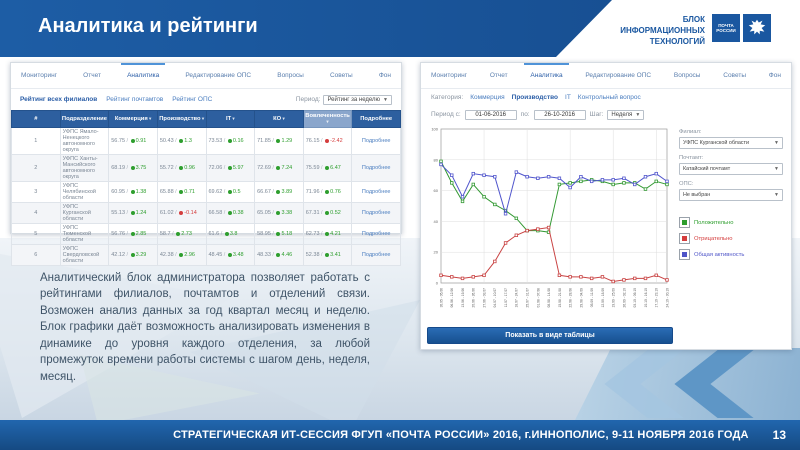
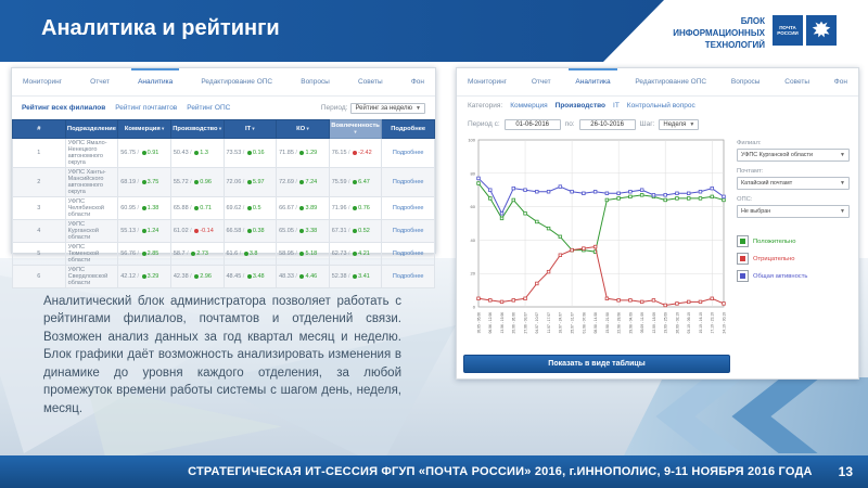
Положительно/30.05 - 05.06: 79 -> 74
Отрицательно/11.07 - 17.07: 26 -> 21
Общая активность/11.07 - 17.07: 45 -> 69
Общая активность/22.08 - 28.08: 62 -> 68
Общая активность/05.09 - 11.09: 66 -> 70
Общая активность/03.10 - 09.10: 64 -> 68
Положительно/10.10 - 16.10: 61 -> 65
